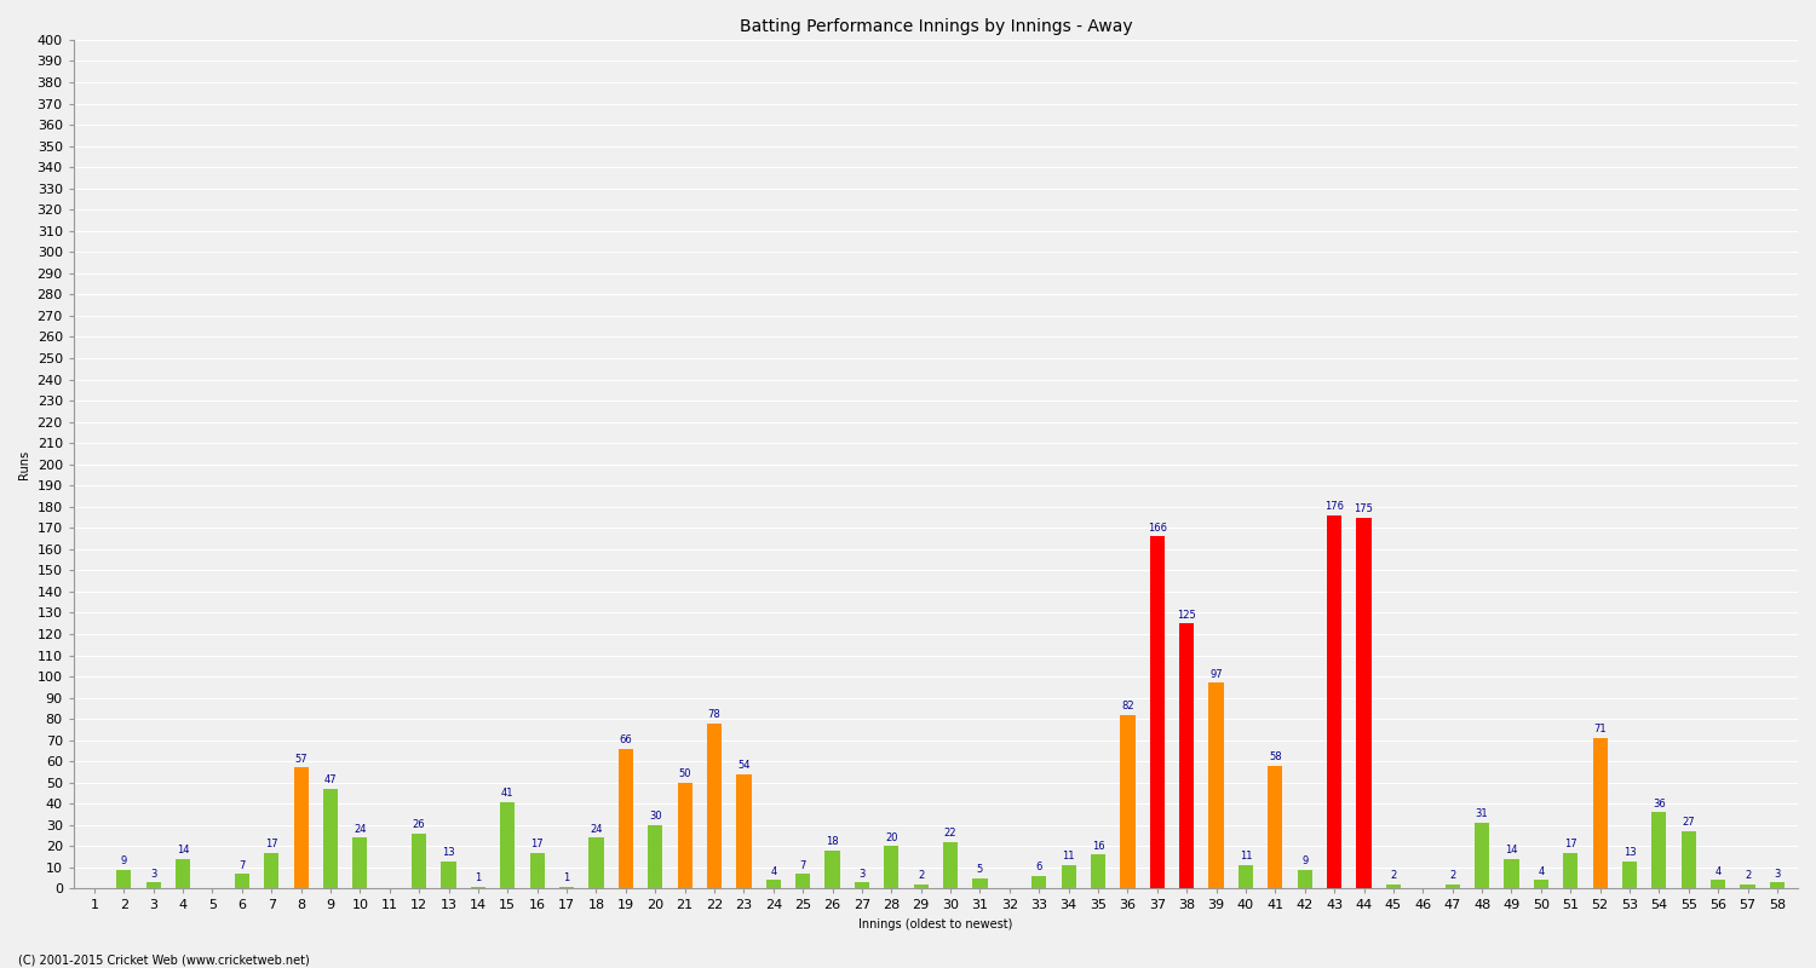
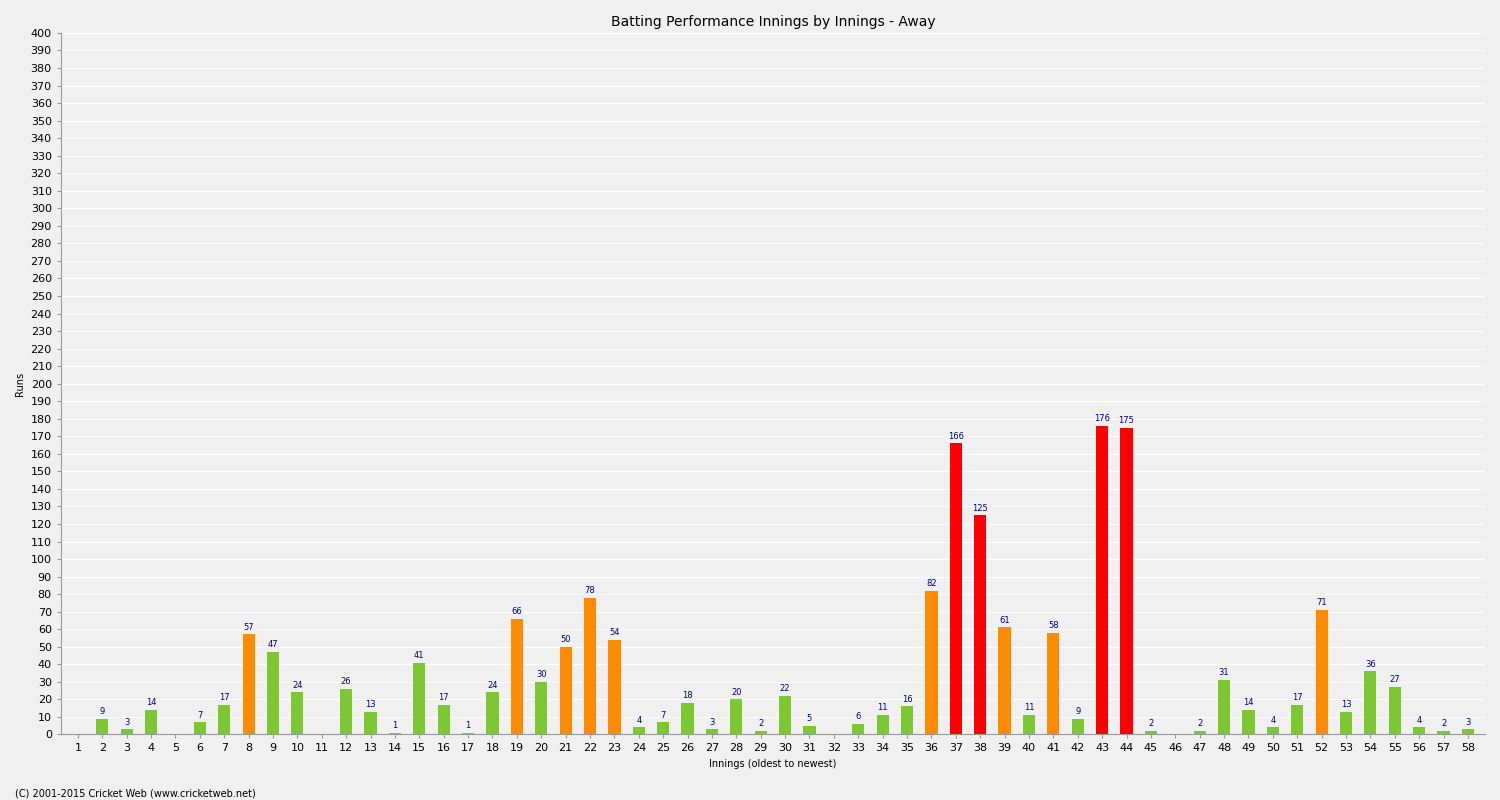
39: 97 -> 61
